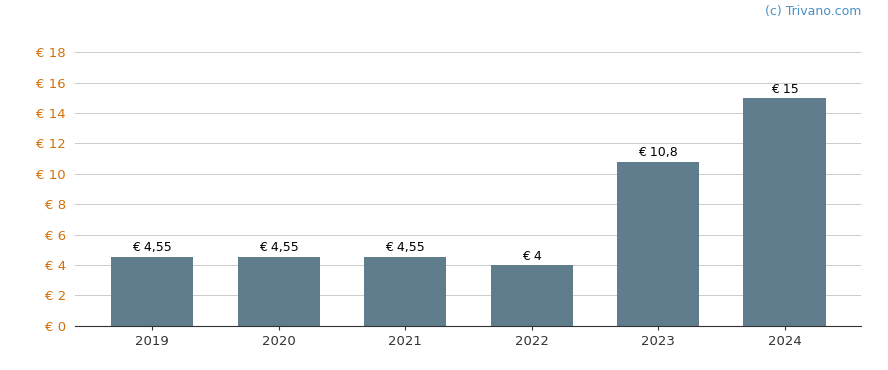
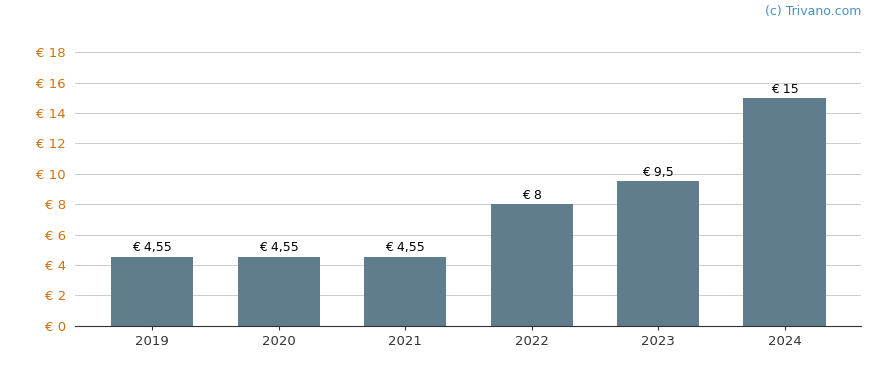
2022: 4 -> 8
2023: 10,8 -> 9,5
